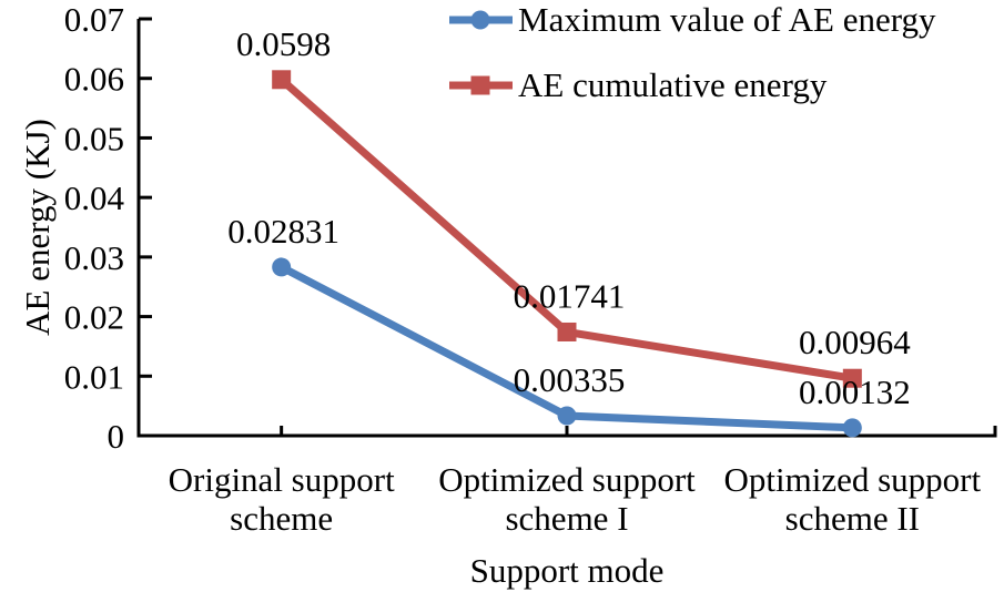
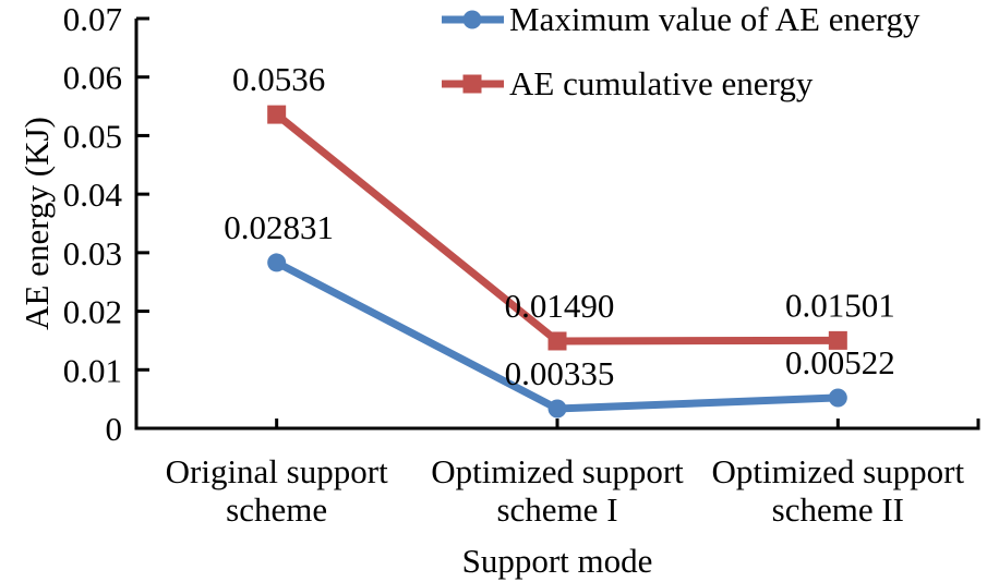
AE cumulative energy/Original support scheme: 0.0598 -> 0.0536
AE cumulative energy/Optimized support scheme I: 0.01741 -> 0.01490
Maximum value of AE energy/Optimized support scheme II: 0.00132 -> 0.00522
AE cumulative energy/Optimized support scheme II: 0.00964 -> 0.01501
